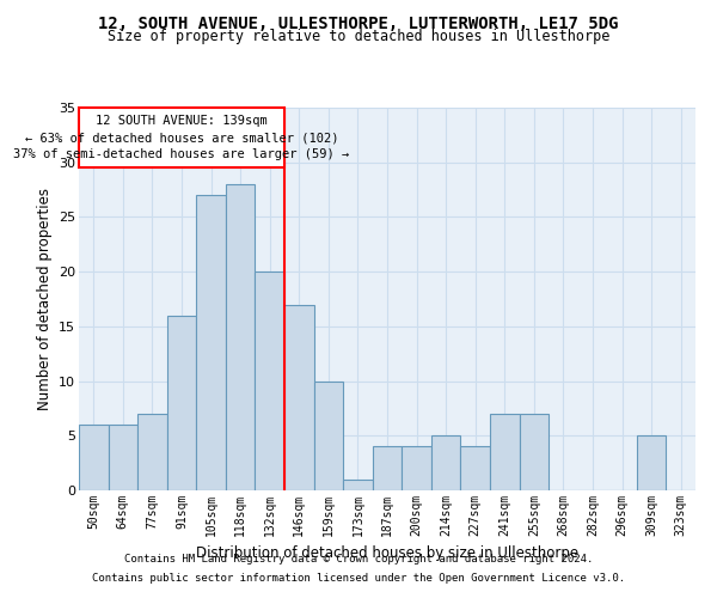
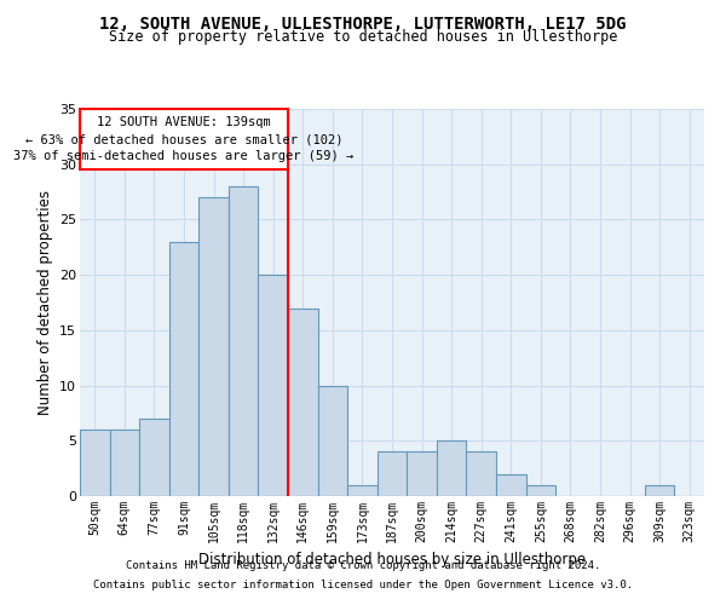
91sqm: 16 -> 23
241sqm: 7 -> 2
255sqm: 7 -> 1
309sqm: 5 -> 1
